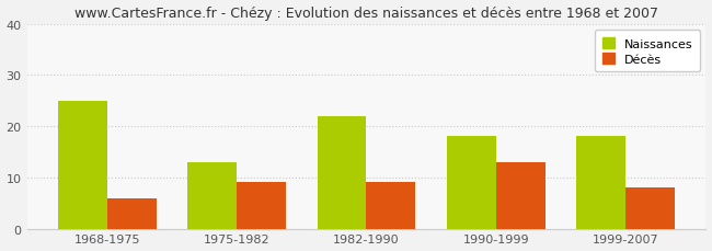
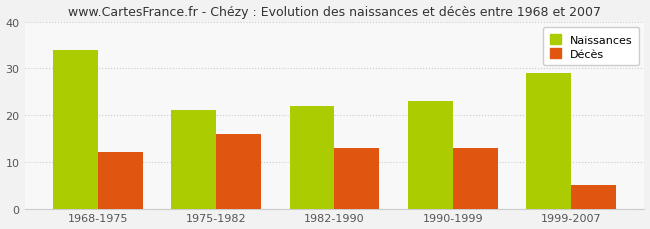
Naissances/1968-1975: 25 -> 34
Décès/1968-1975: 6 -> 12
Naissances/1975-1982: 13 -> 21
Décès/1975-1982: 9 -> 16
Décès/1982-1990: 9 -> 13
Naissances/1990-1999: 18 -> 23
Naissances/1999-2007: 18 -> 29
Décès/1999-2007: 8 -> 5
